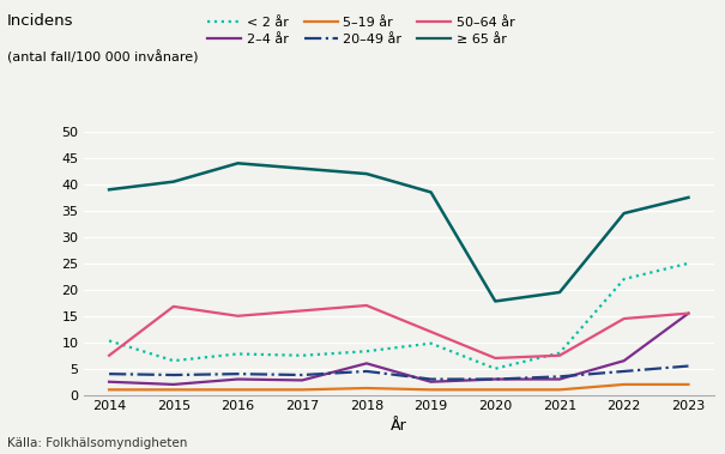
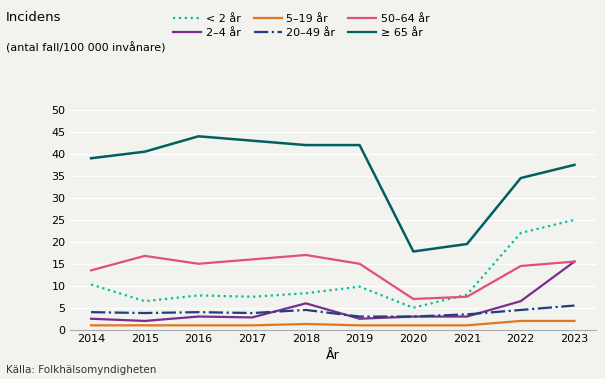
50–64 år/2014: 7.5 -> 13.5
50–64 år/2019: 12.0 -> 15.0
≥ 65 år/2019: 38.5 -> 42.0
